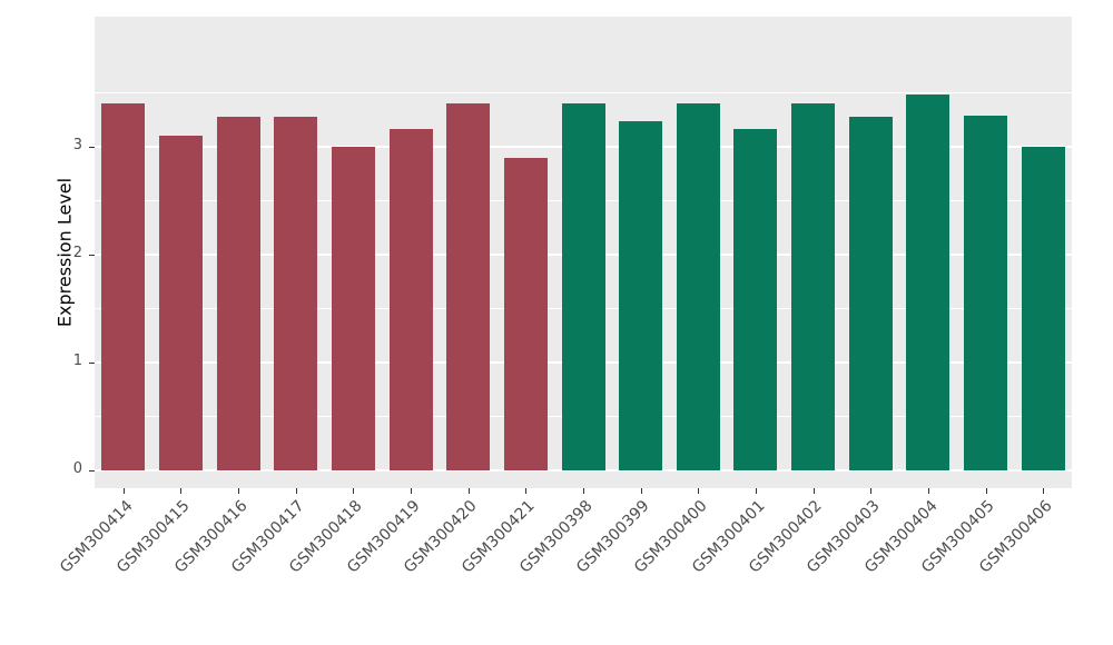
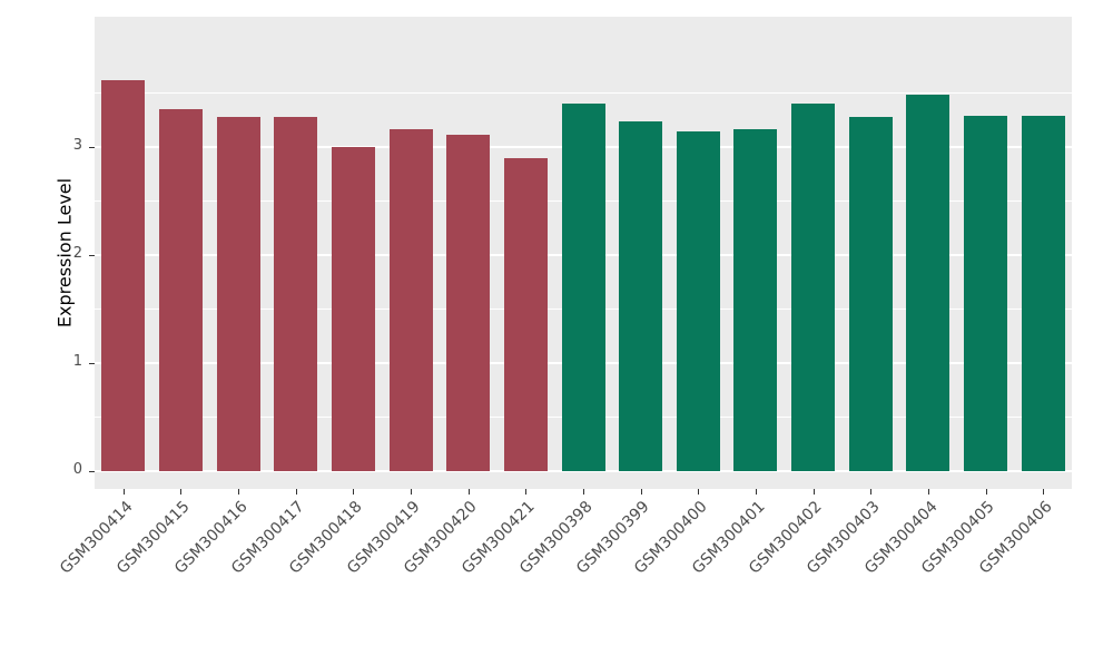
GSM300414: 3.4 -> 3.6
GSM300415: 3.1 -> 3.4
GSM300420: 3.4 -> 3.1
GSM300400: 3.4 -> 3.1
GSM300406: 3.0 -> 3.3
